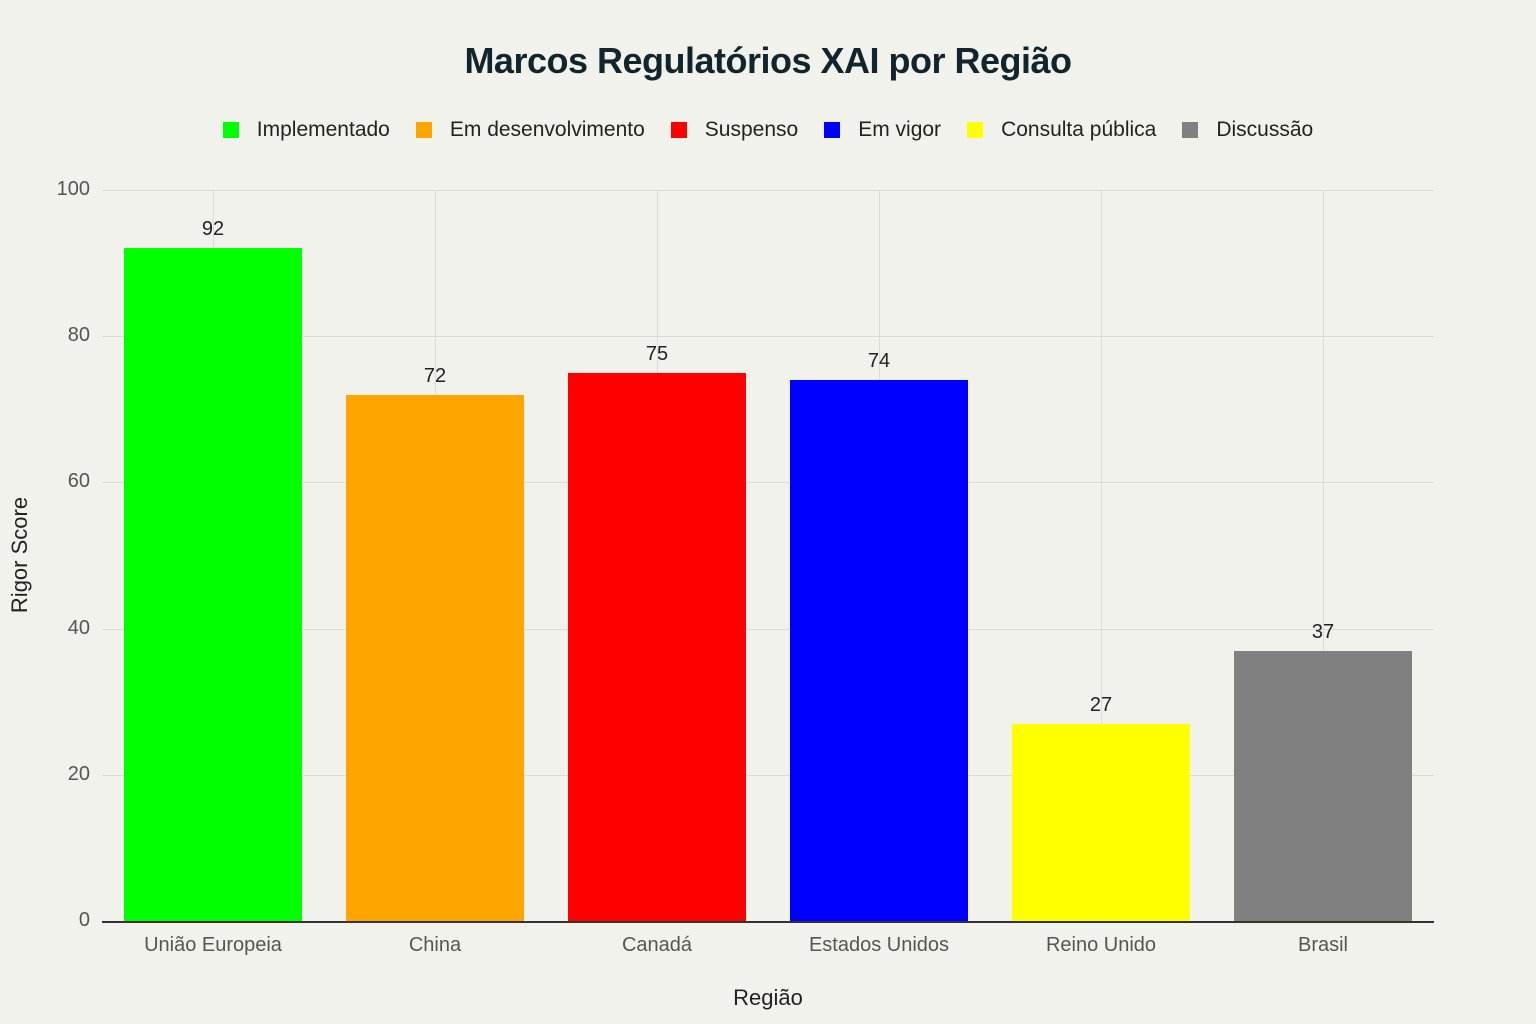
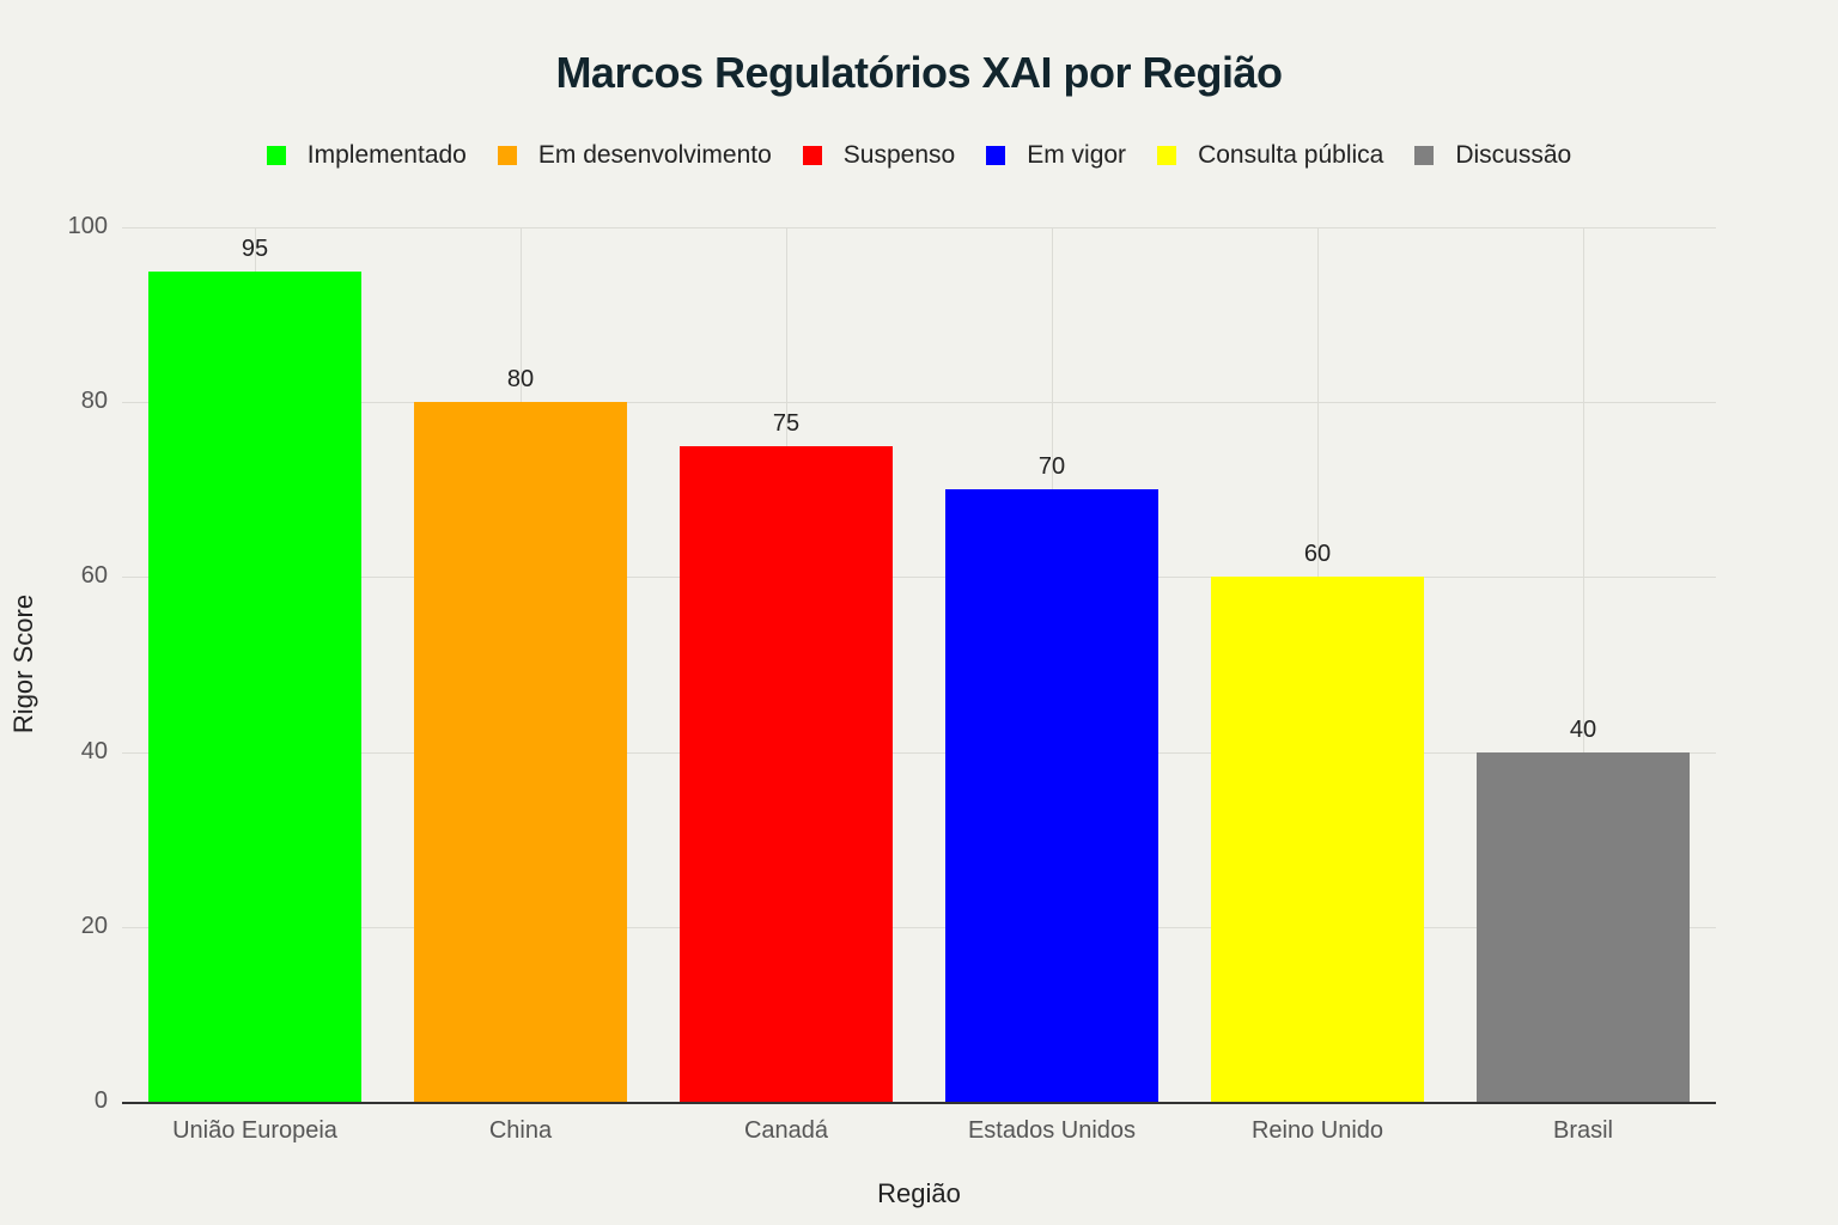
União Europeia: 92 -> 95
China: 72 -> 80
Estados Unidos: 74 -> 70
Reino Unido: 27 -> 60
Brasil: 37 -> 40
